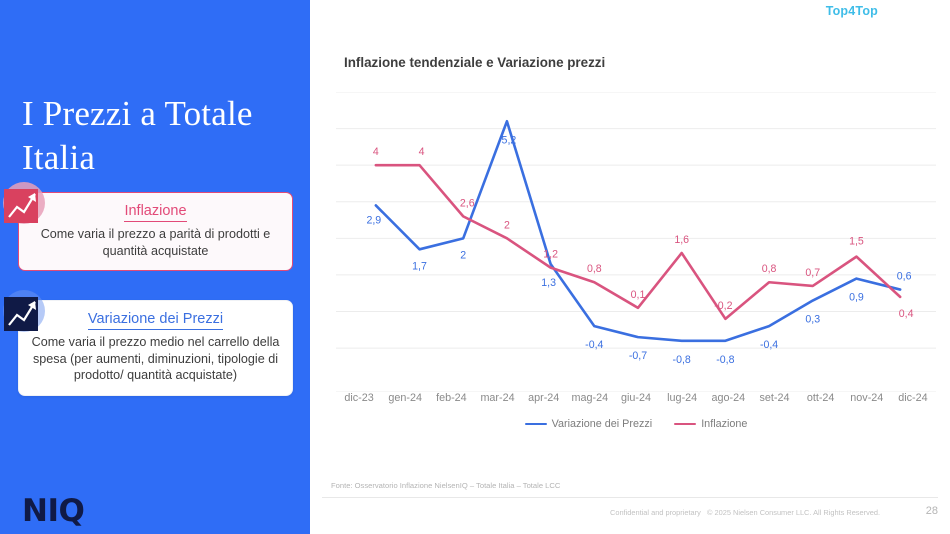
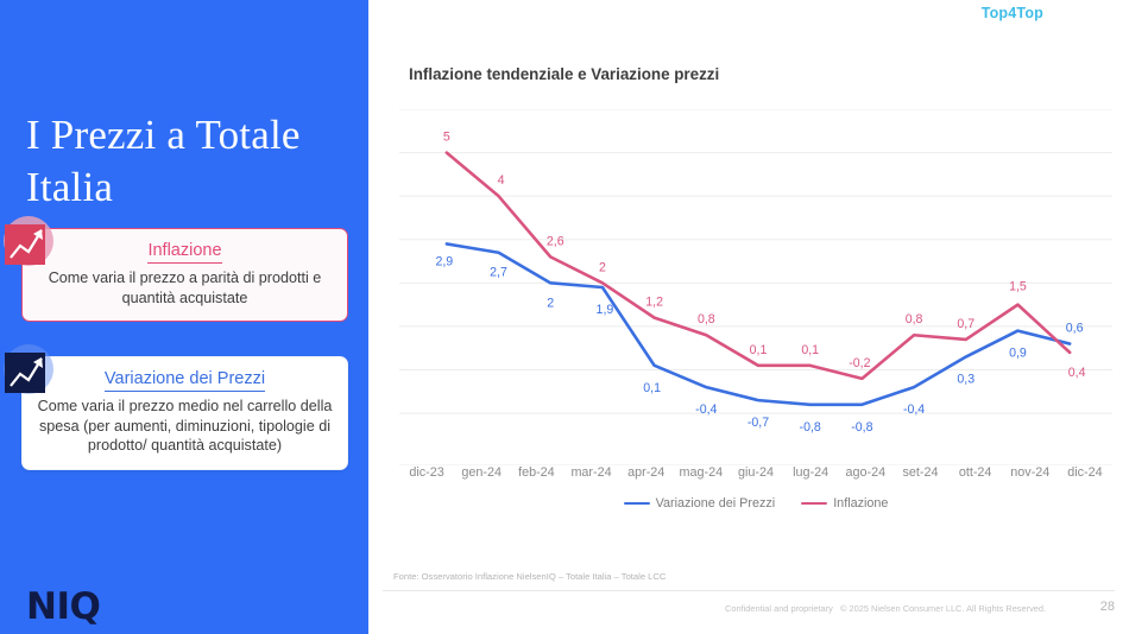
Inflazione/dic-23: 4 -> 5
Variazione dei Prezzi/gen-24: 1,7 -> 2,7
Variazione dei Prezzi/mar-24: 5,2 -> 1,9
Variazione dei Prezzi/apr-24: 1,3 -> 0,1
Inflazione/lug-24: 1,6 -> 0,1
